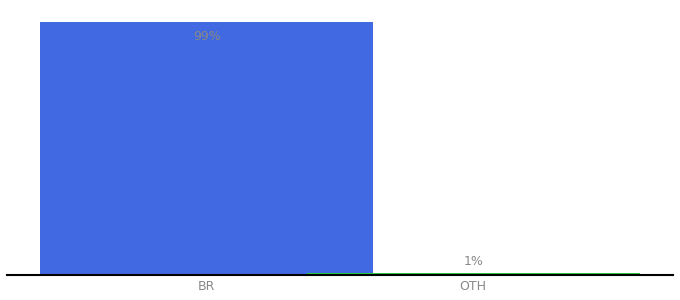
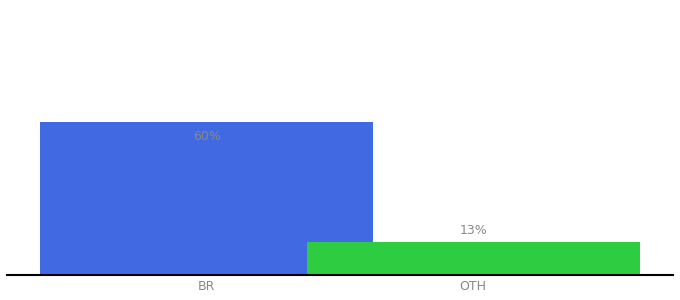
BR: 99% -> 60%
OTH: 1% -> 13%
